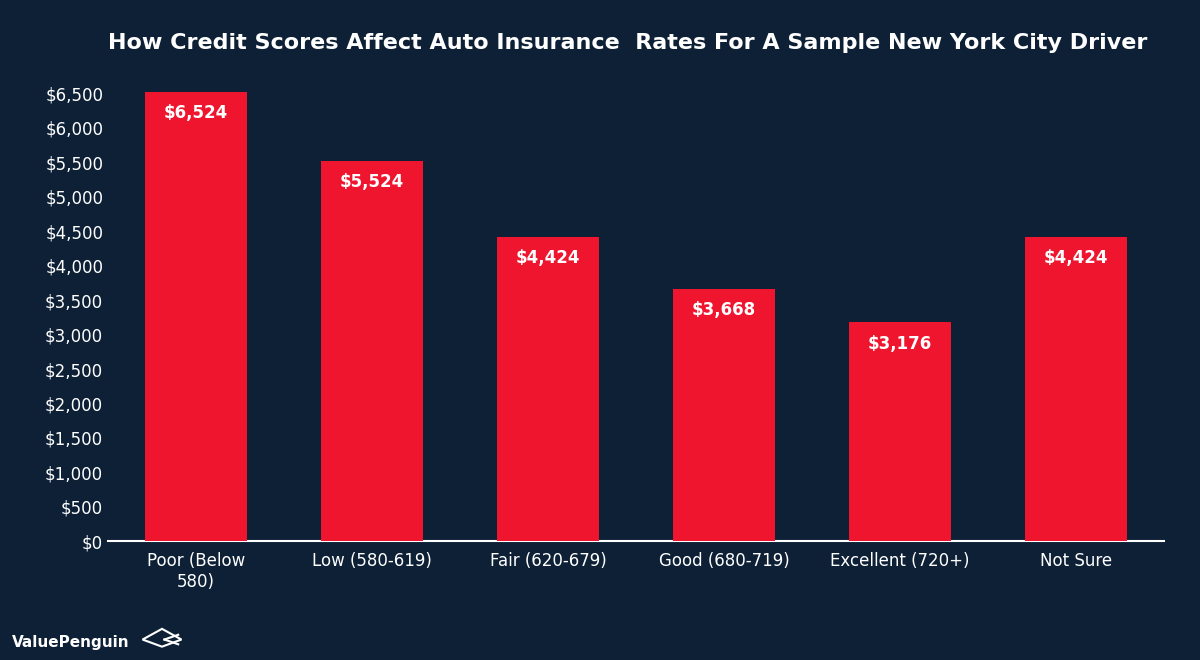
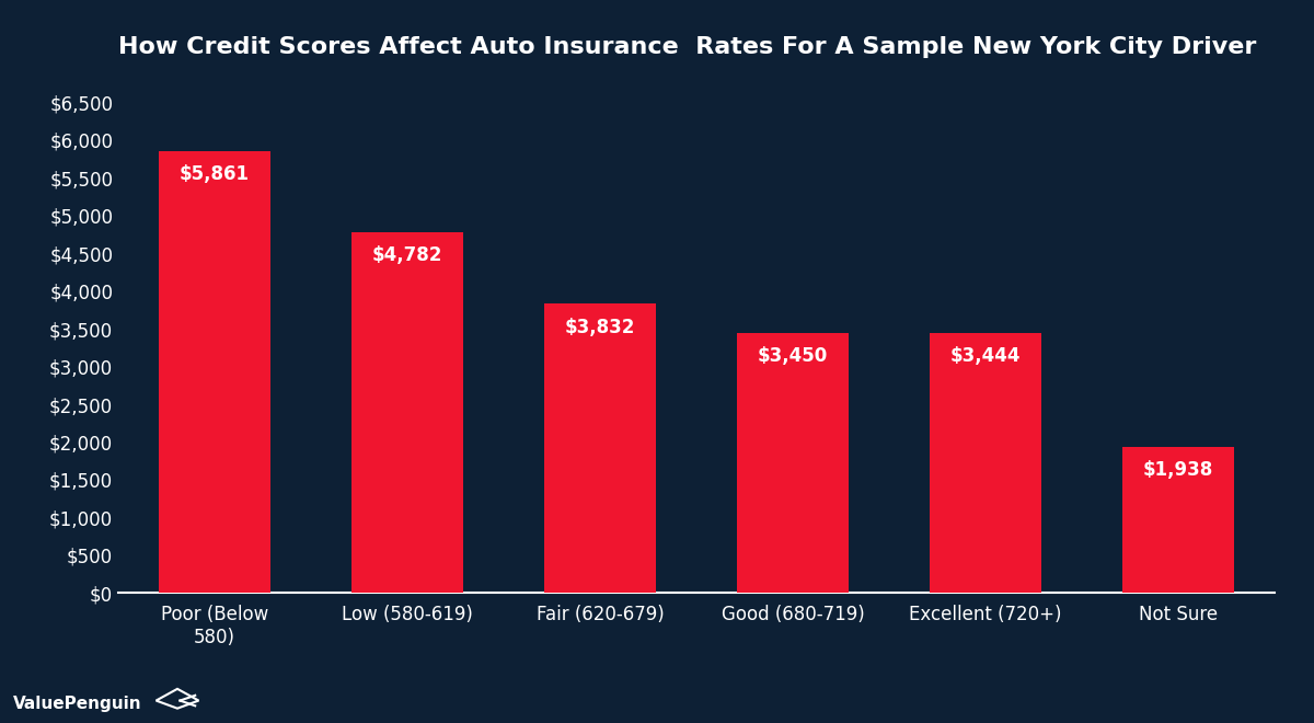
Poor (Below 580): $6,524 -> $5,861
Low (580-619): $5,524 -> $4,782
Fair (620-679): $4,424 -> $3,832
Good (680-719): $3,668 -> $3,450
Excellent (720+): $3,176 -> $3,444
Not Sure: $4,424 -> $1,938
